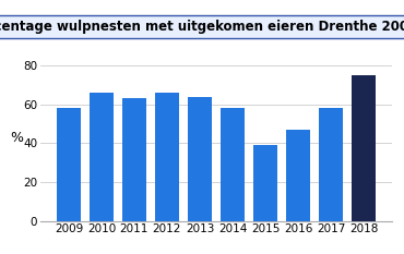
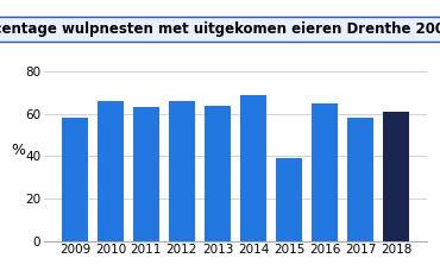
2014: 58 -> 69
2016: 47 -> 65
2018: 75 -> 61
